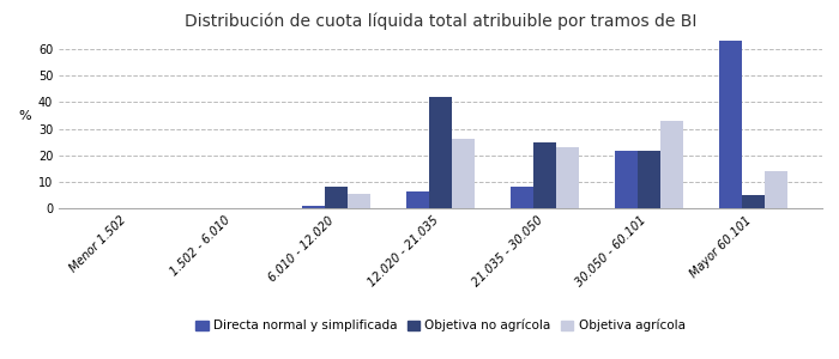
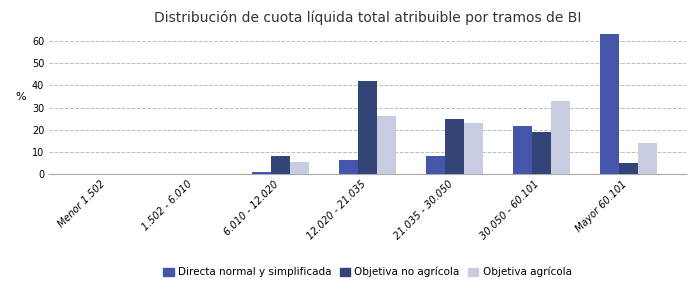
Objetiva no agrícola/30.050 - 60.101: 21.5 -> 19.0
